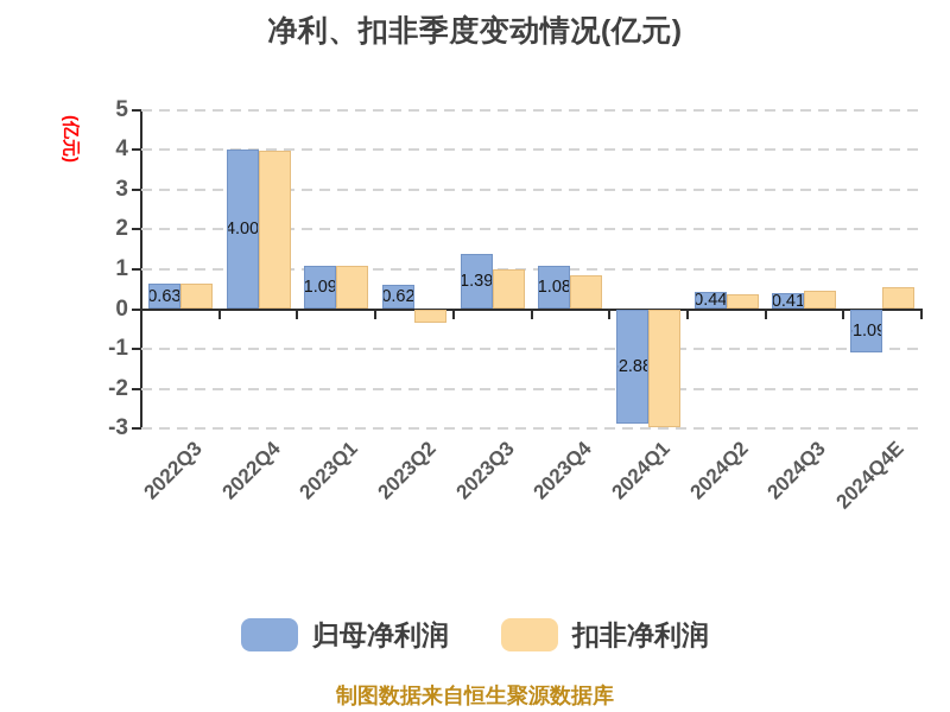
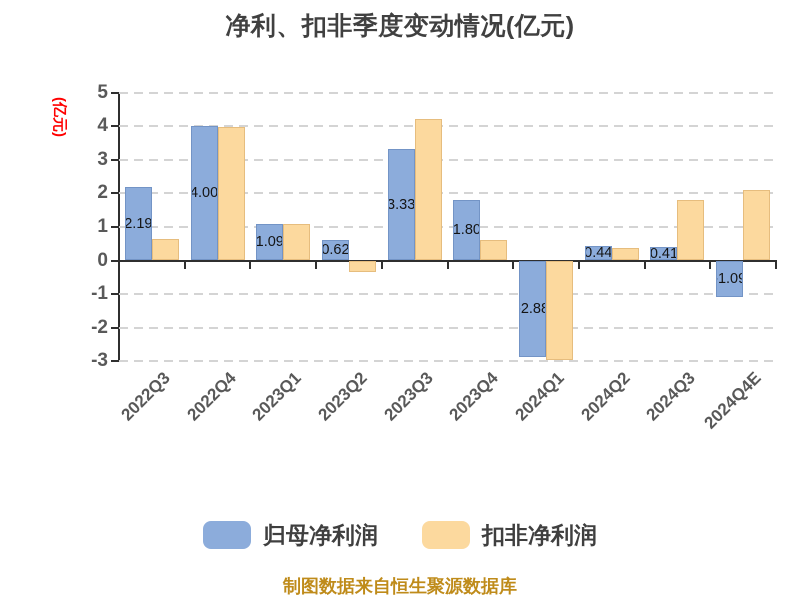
归母净利润/2022Q3: 0.63 -> 2.19
归母净利润/2023Q3: 1.39 -> 3.33
扣非净利润/2023Q3: 1.0 -> 4.2
归母净利润/2023Q4: 1.08 -> 1.80
扣非净利润/2023Q4: 0.9 -> 0.6
扣非净利润/2024Q3: 0.5 -> 1.8
扣非净利润/2024Q4E: 0.6 -> 2.1
